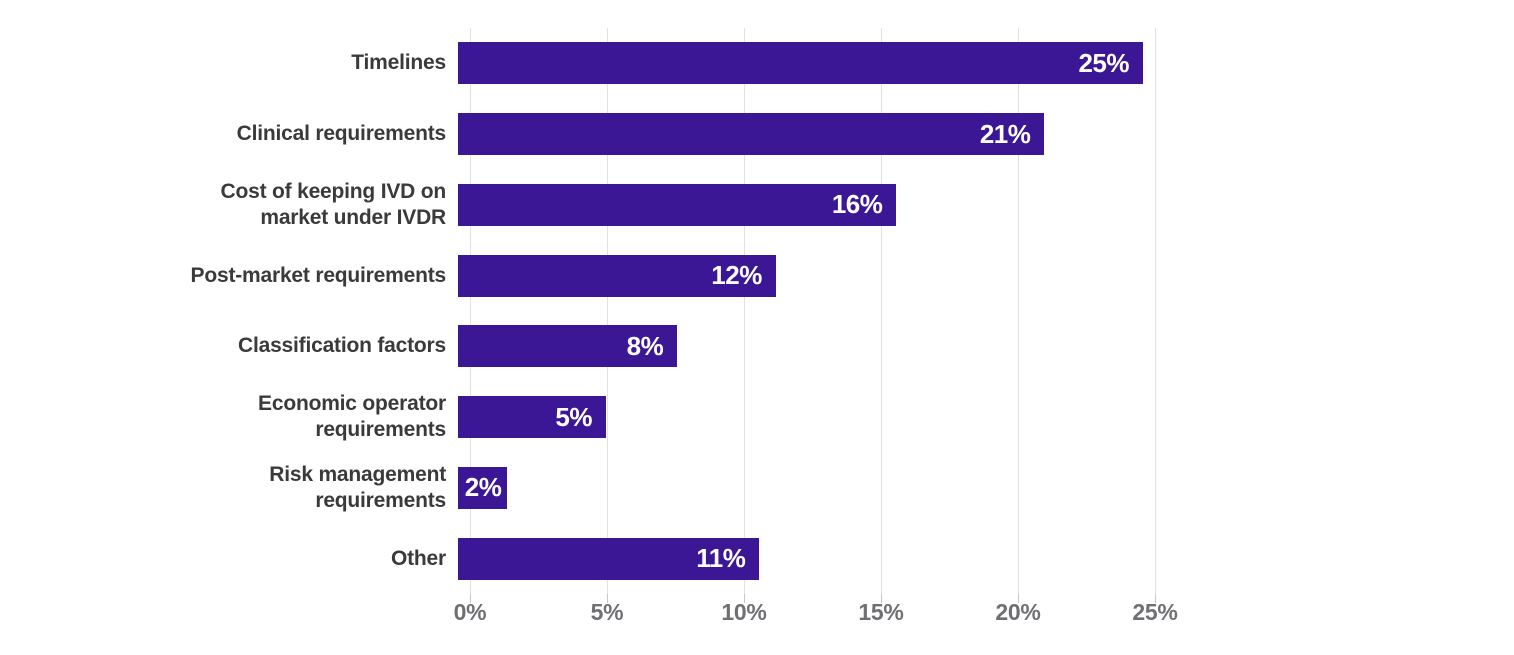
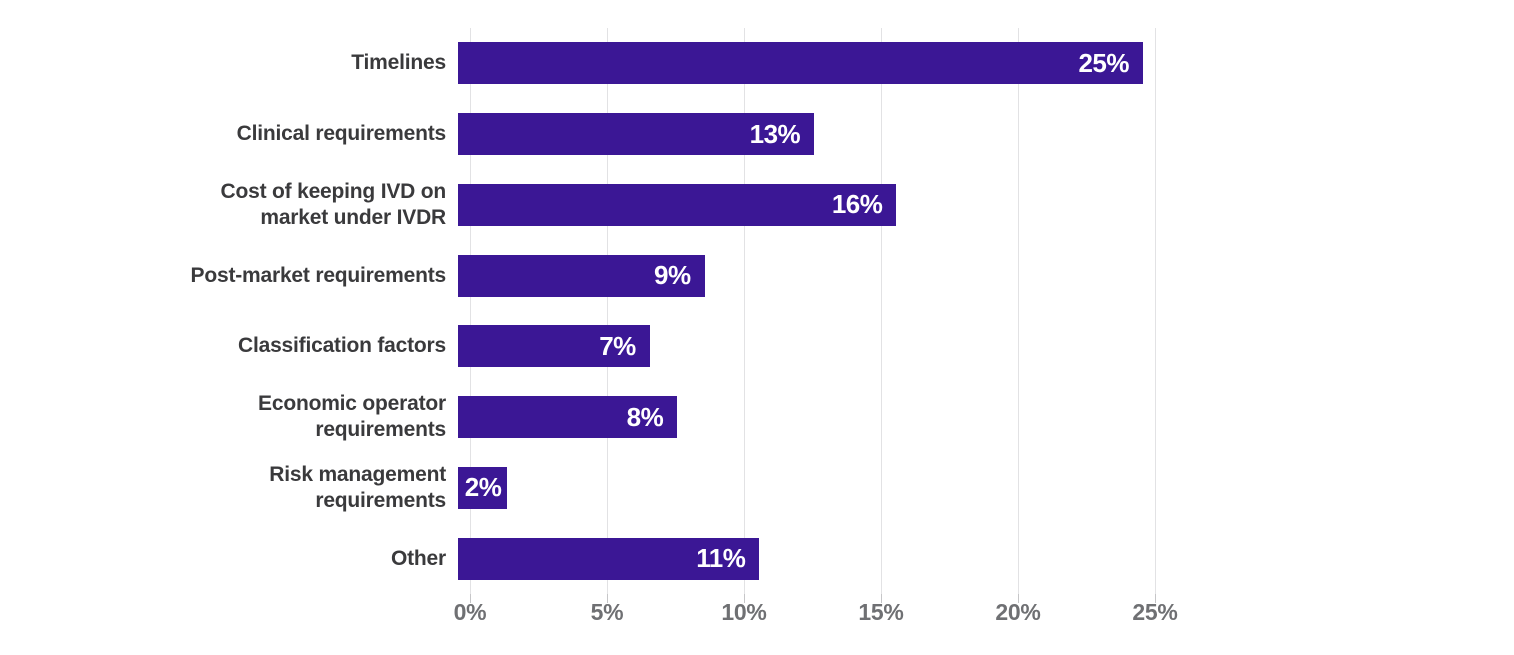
Clinical requirements: 21% -> 13%
Post-market requirements: 12% -> 9%
Classification factors: 8% -> 7%
Economic operator requirements: 5% -> 8%
